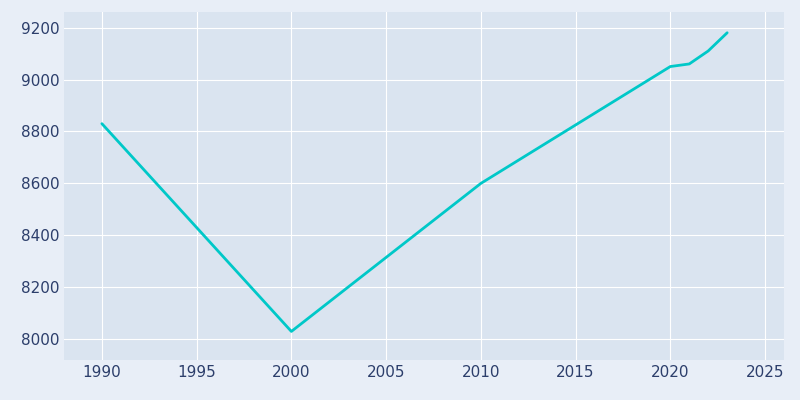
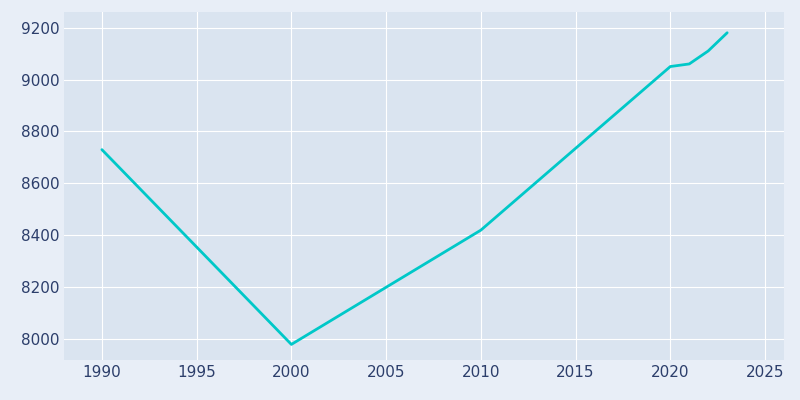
1990: 8830 -> 8730
2000: 8030 -> 7980
2010: 8600 -> 8420
